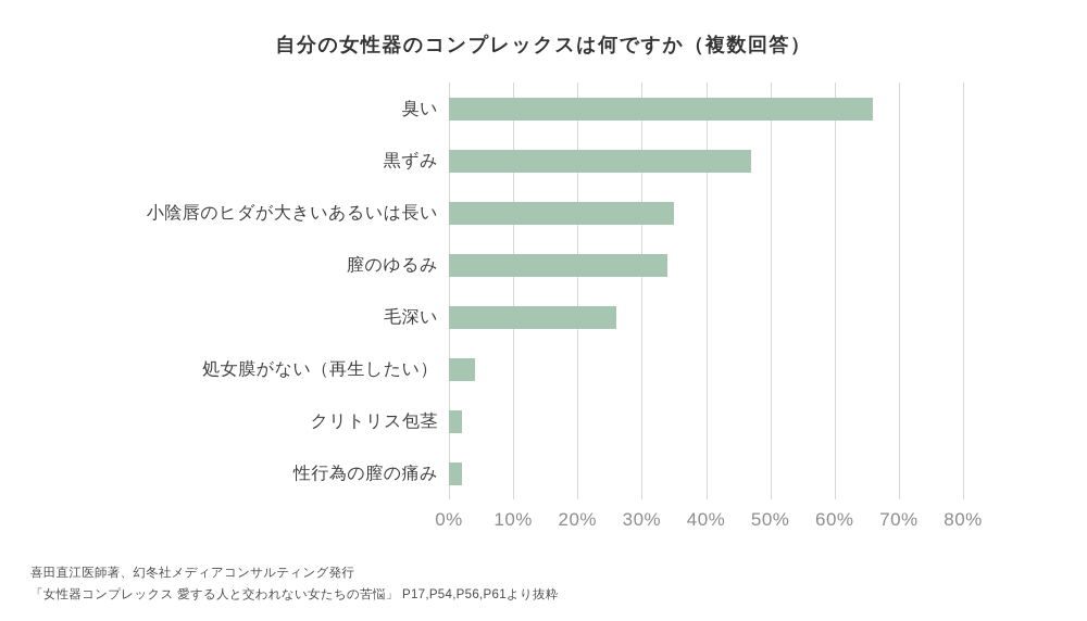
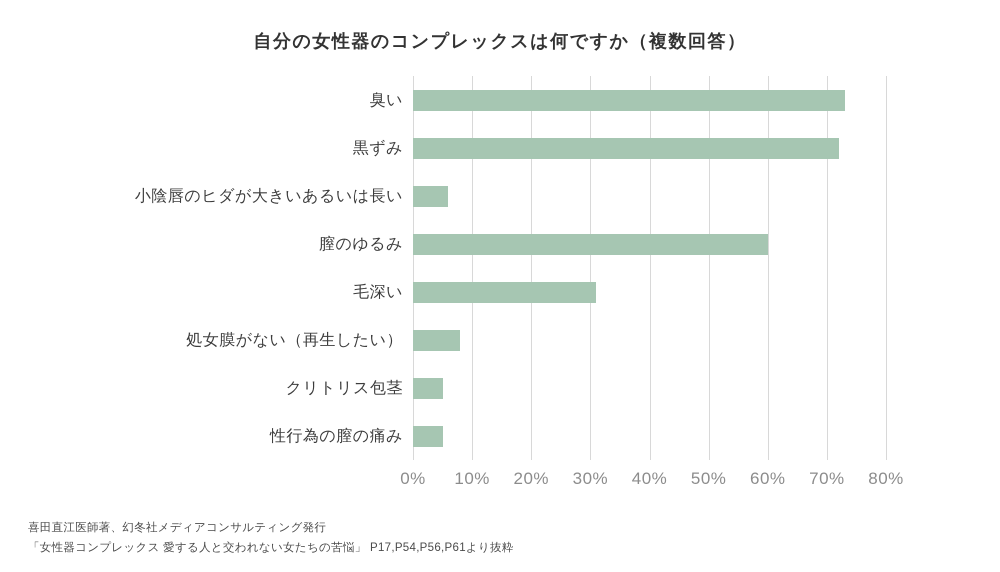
臭い: 66% -> 73%
黒ずみ: 47% -> 72%
小陰唇のヒダが大きいあるいは長い: 35% -> 6%
膣のゆるみ: 34% -> 60%
毛深い: 26% -> 31%
処女膜がない（再生したい）: 4% -> 8%
クリトリス包茎: 2% -> 5%
性行為の膣の痛み: 2% -> 5%
